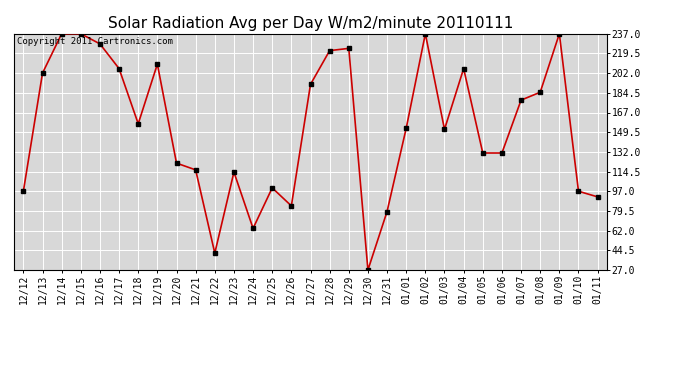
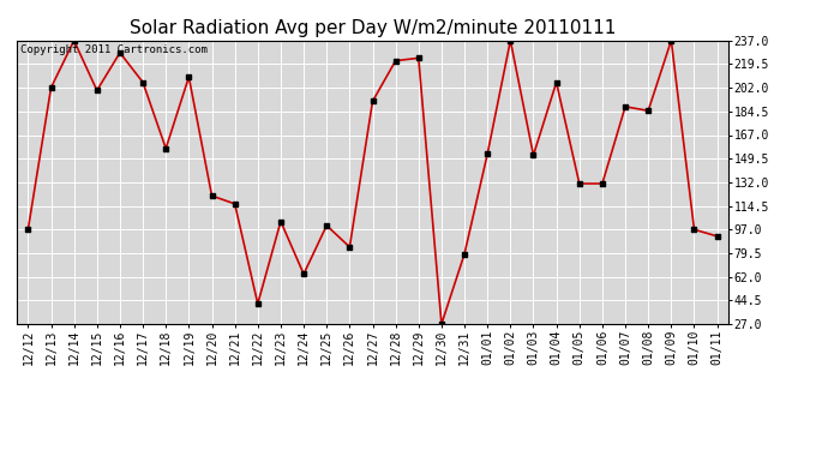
12/15: 237 -> 200
12/23: 114 -> 103
01/07: 178 -> 188
